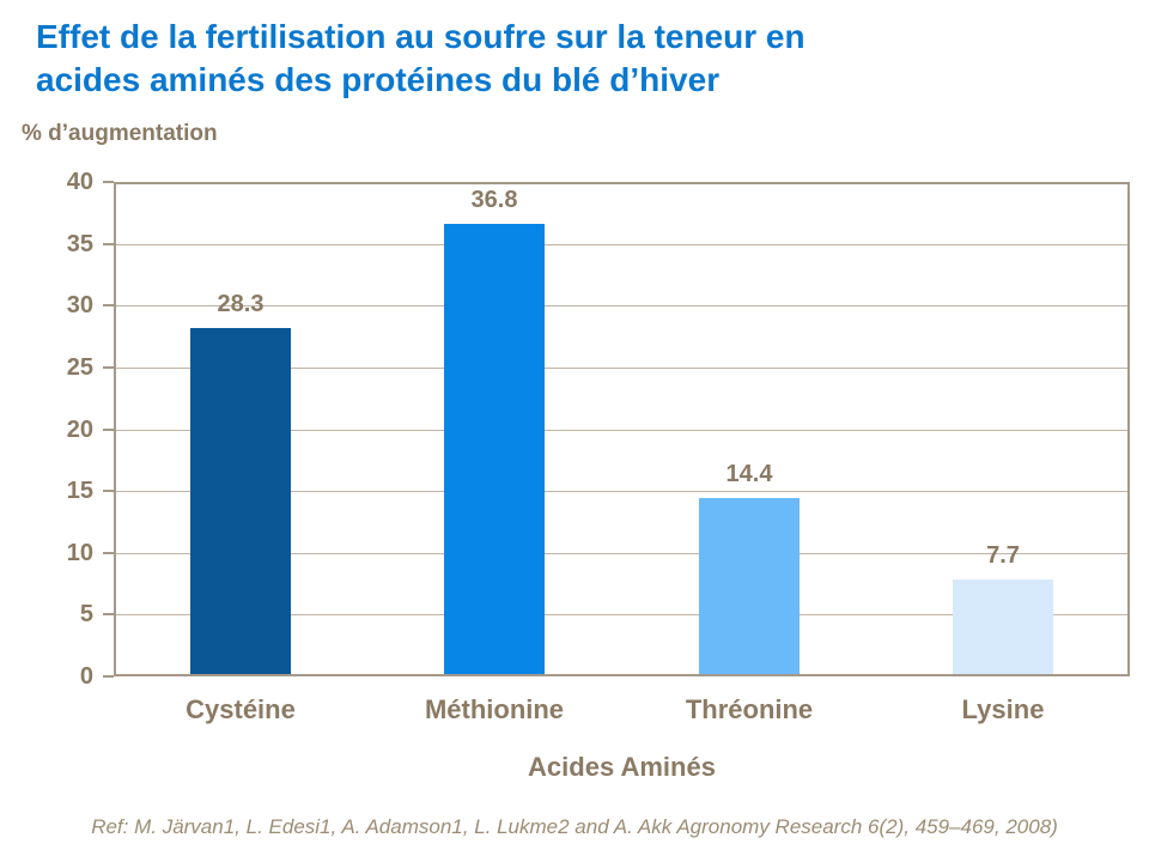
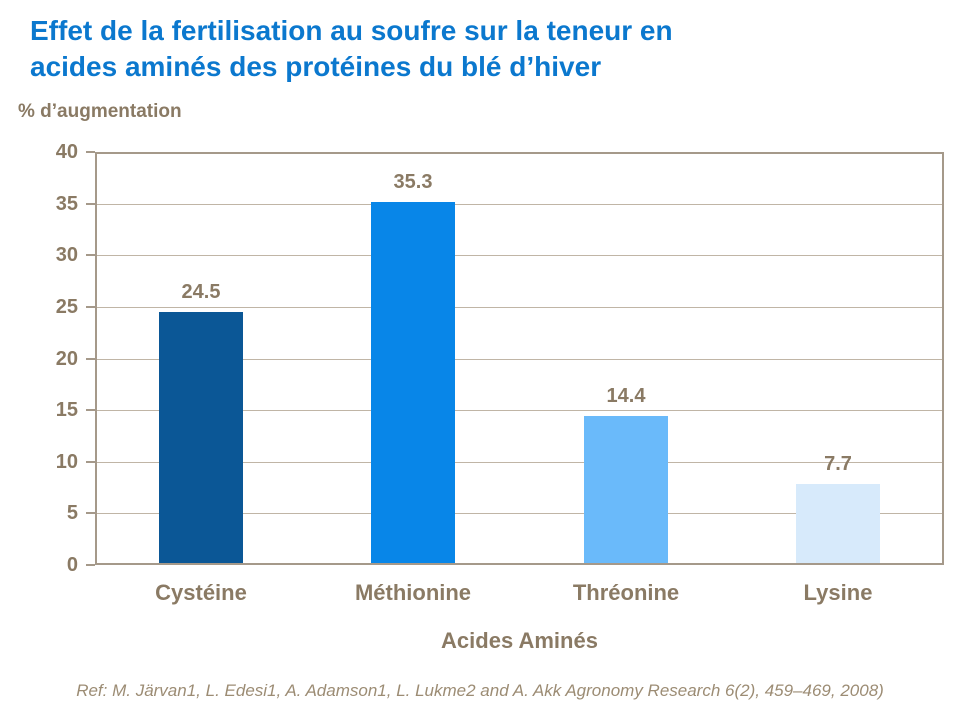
Cystéine: 28.3 -> 24.5
Méthionine: 36.8 -> 35.3
